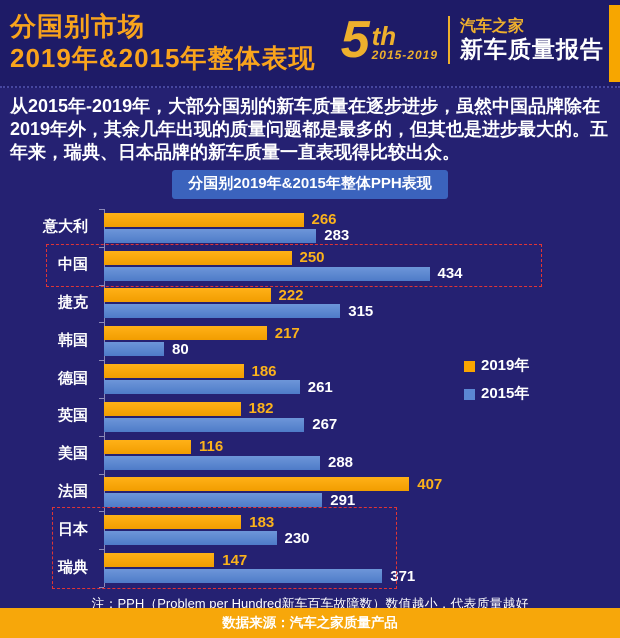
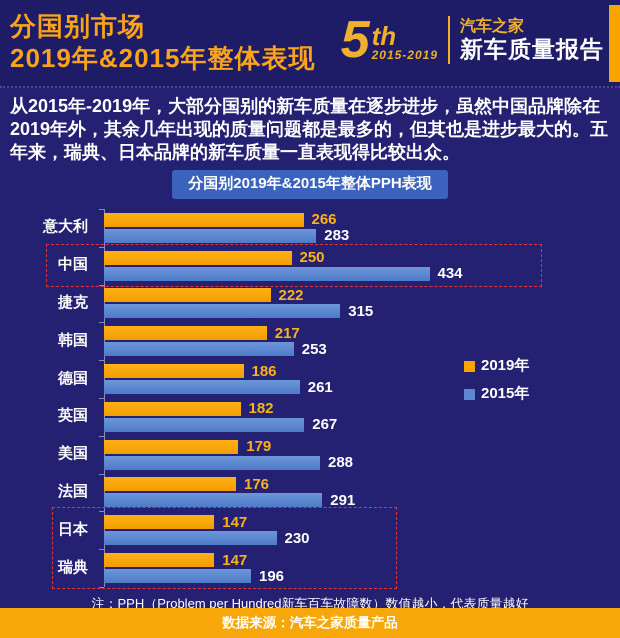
2015年/韩国: 80 -> 253
2019年/美国: 116 -> 179
2019年/法国: 407 -> 176
2019年/日本: 183 -> 147
2015年/瑞典: 371 -> 196
